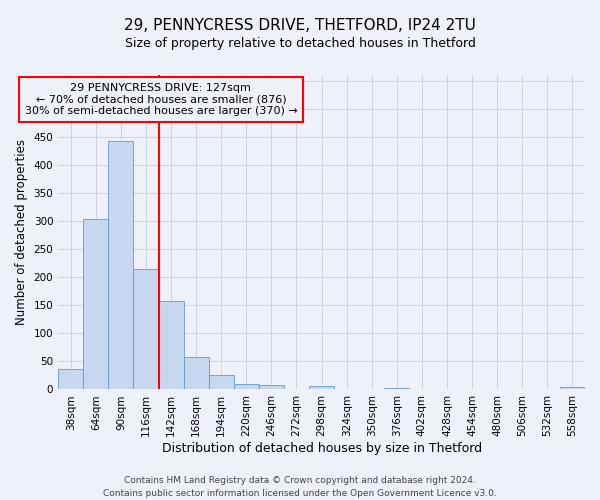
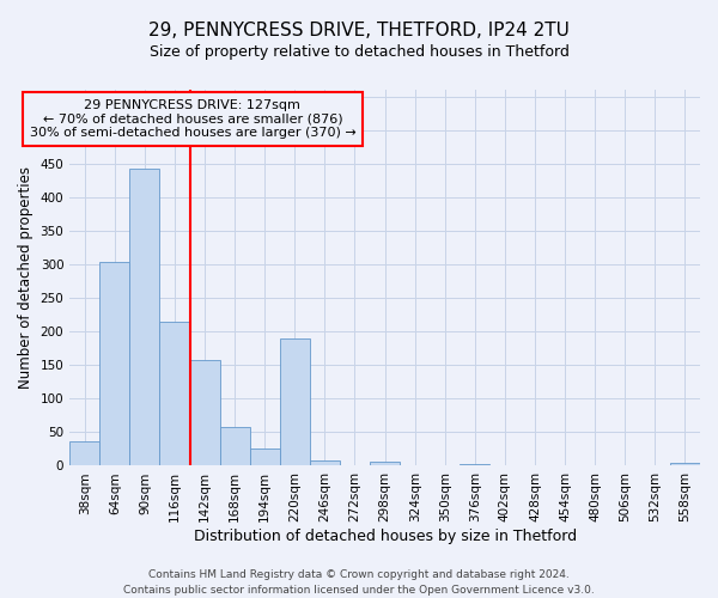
220sqm: 10 -> 190
